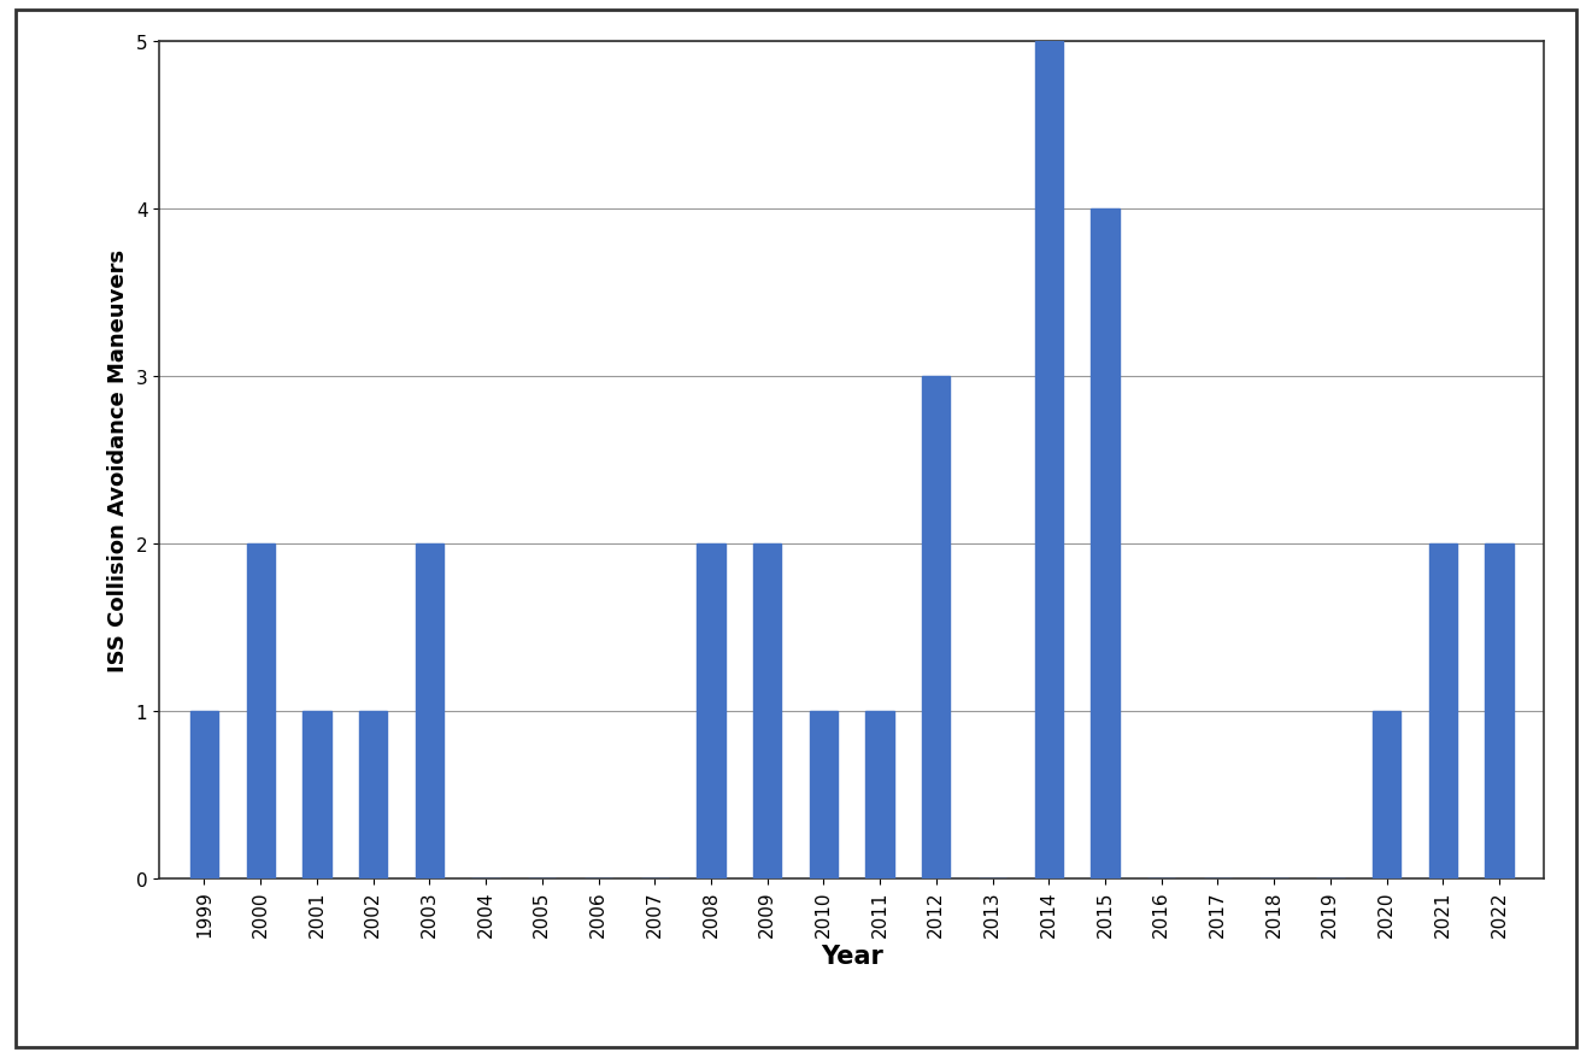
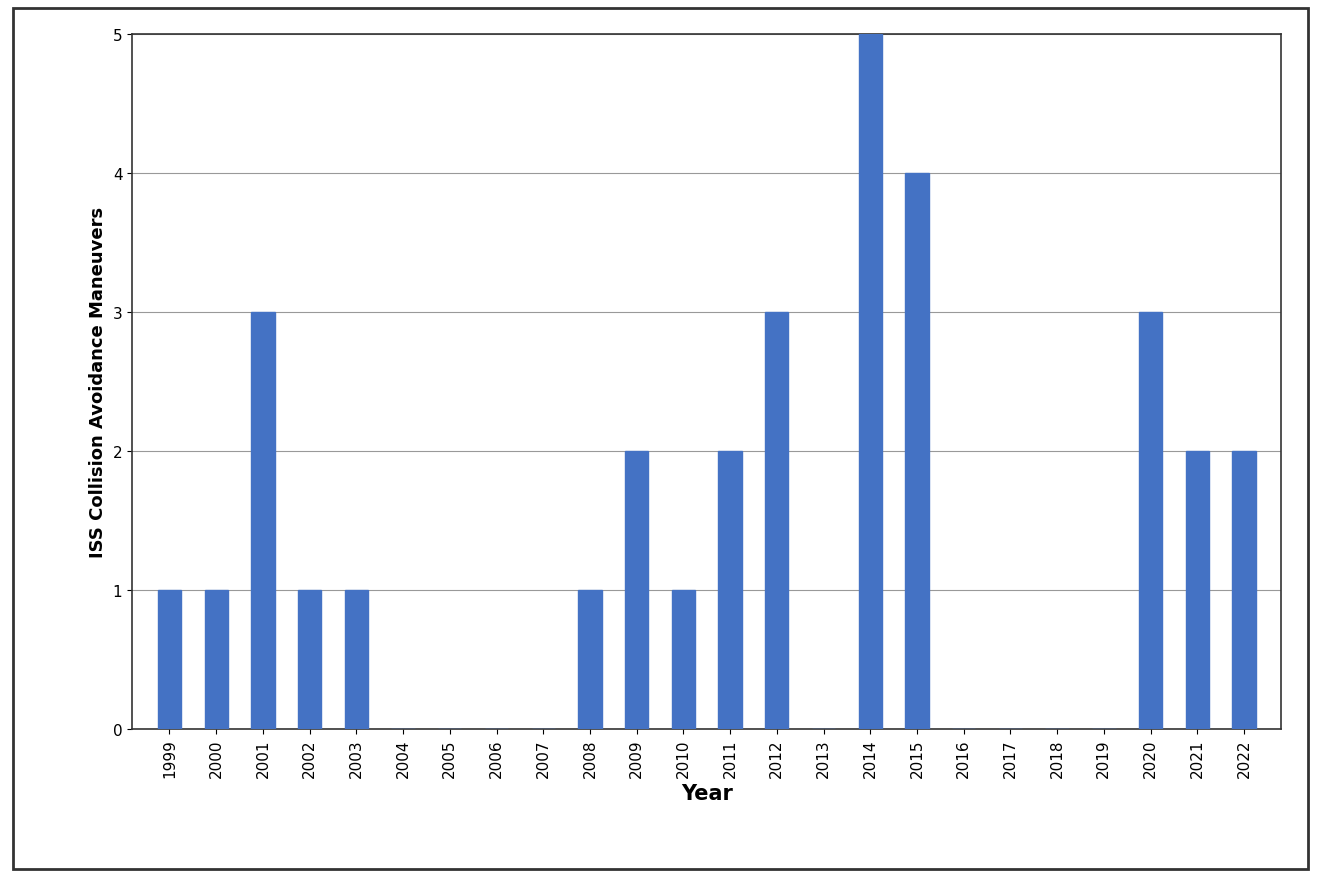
2000: 2 -> 1
2001: 1 -> 3
2003: 2 -> 1
2008: 2 -> 1
2011: 1 -> 2
2020: 1 -> 3
